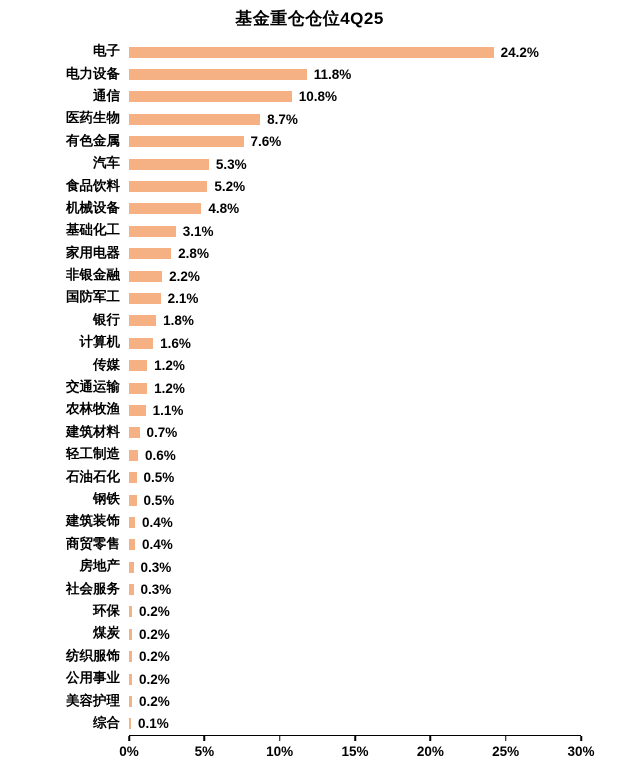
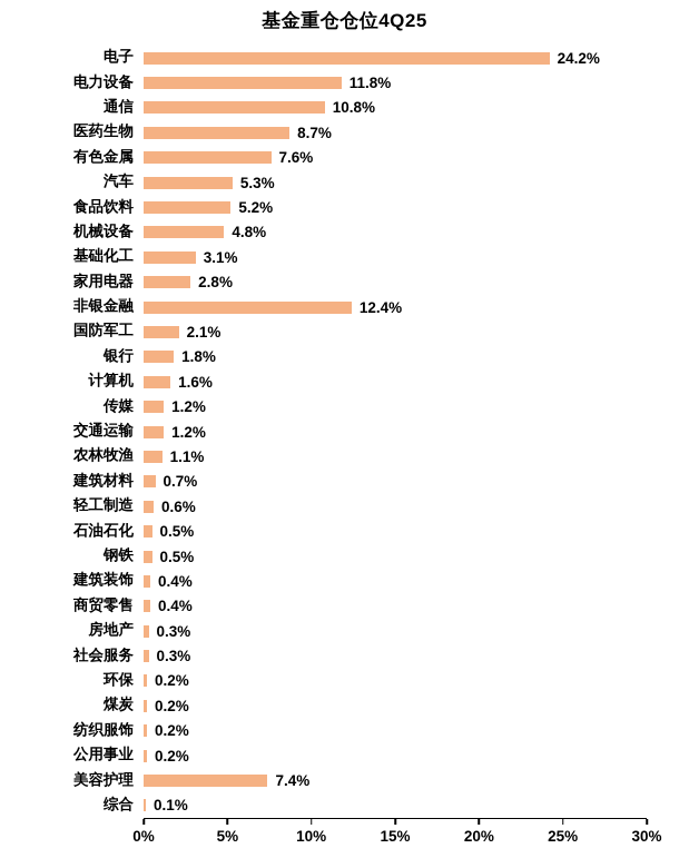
非银金融: 2.2% -> 12.4%
美容护理: 0.2% -> 7.4%
